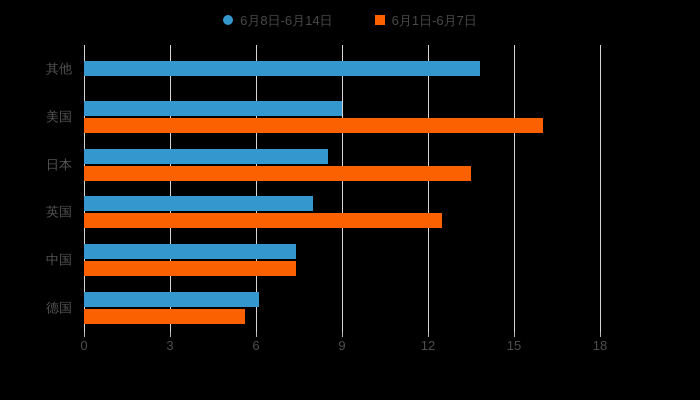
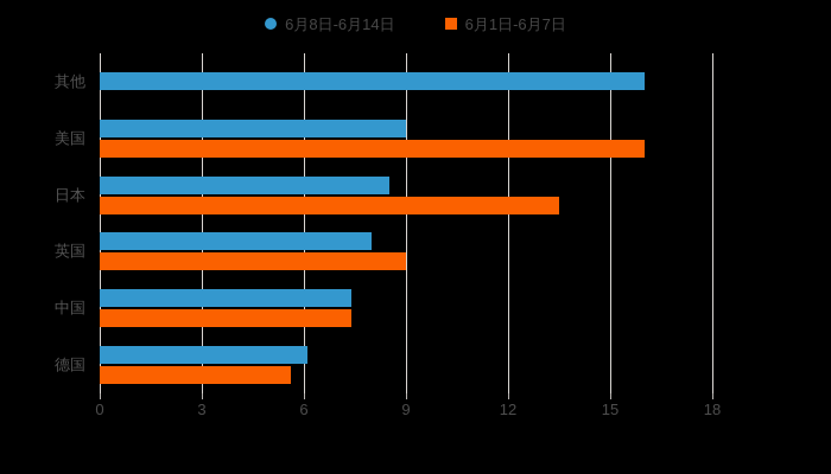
6月8日-6月14日/其他: 13.8 -> 16.0
6月1日-6月7日/英国: 12.5 -> 9.0
